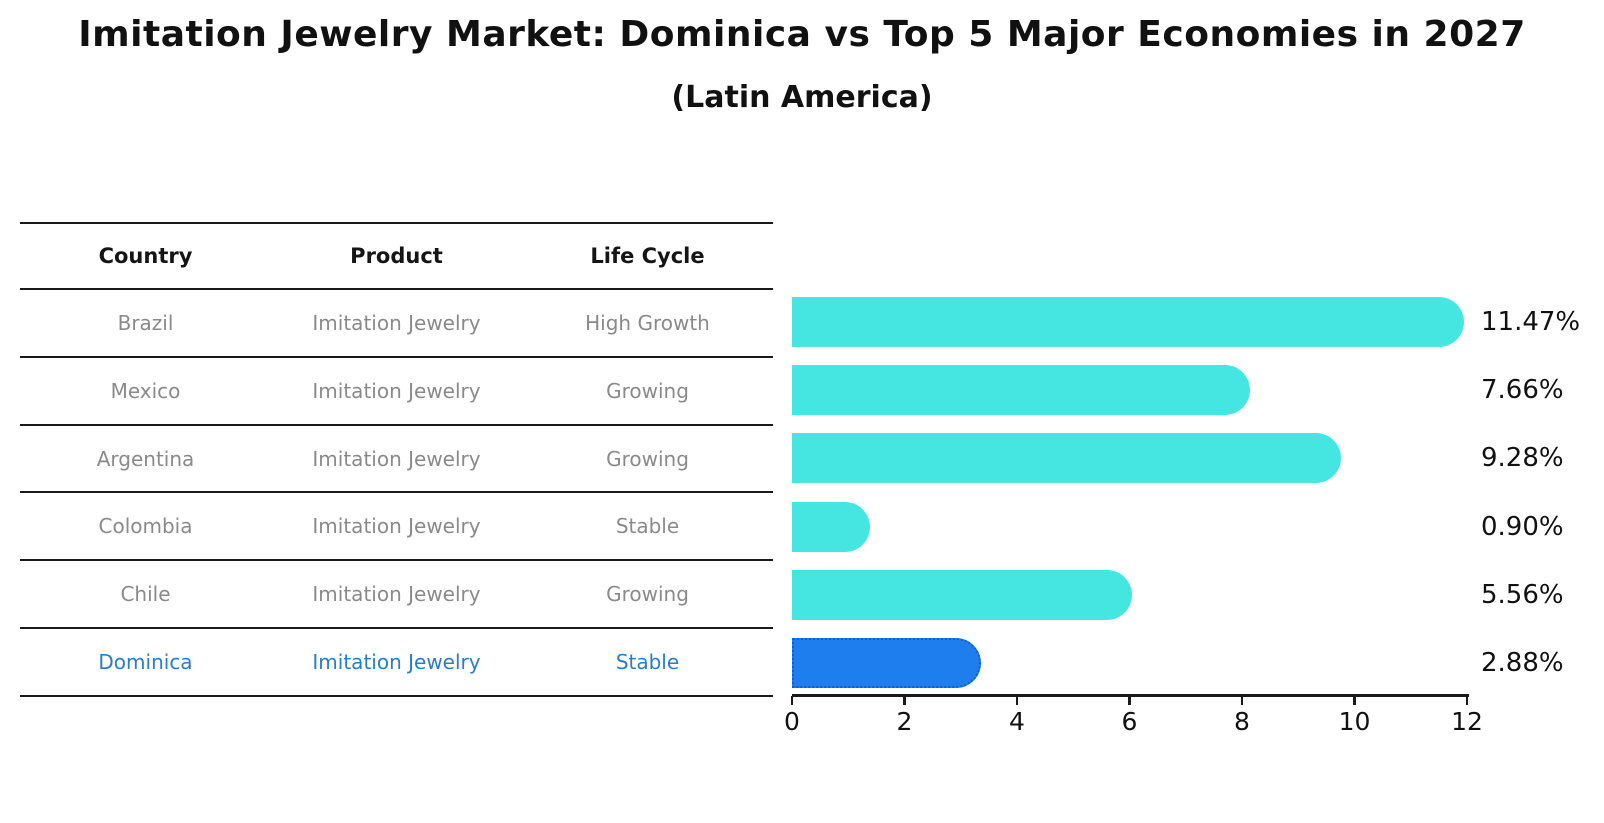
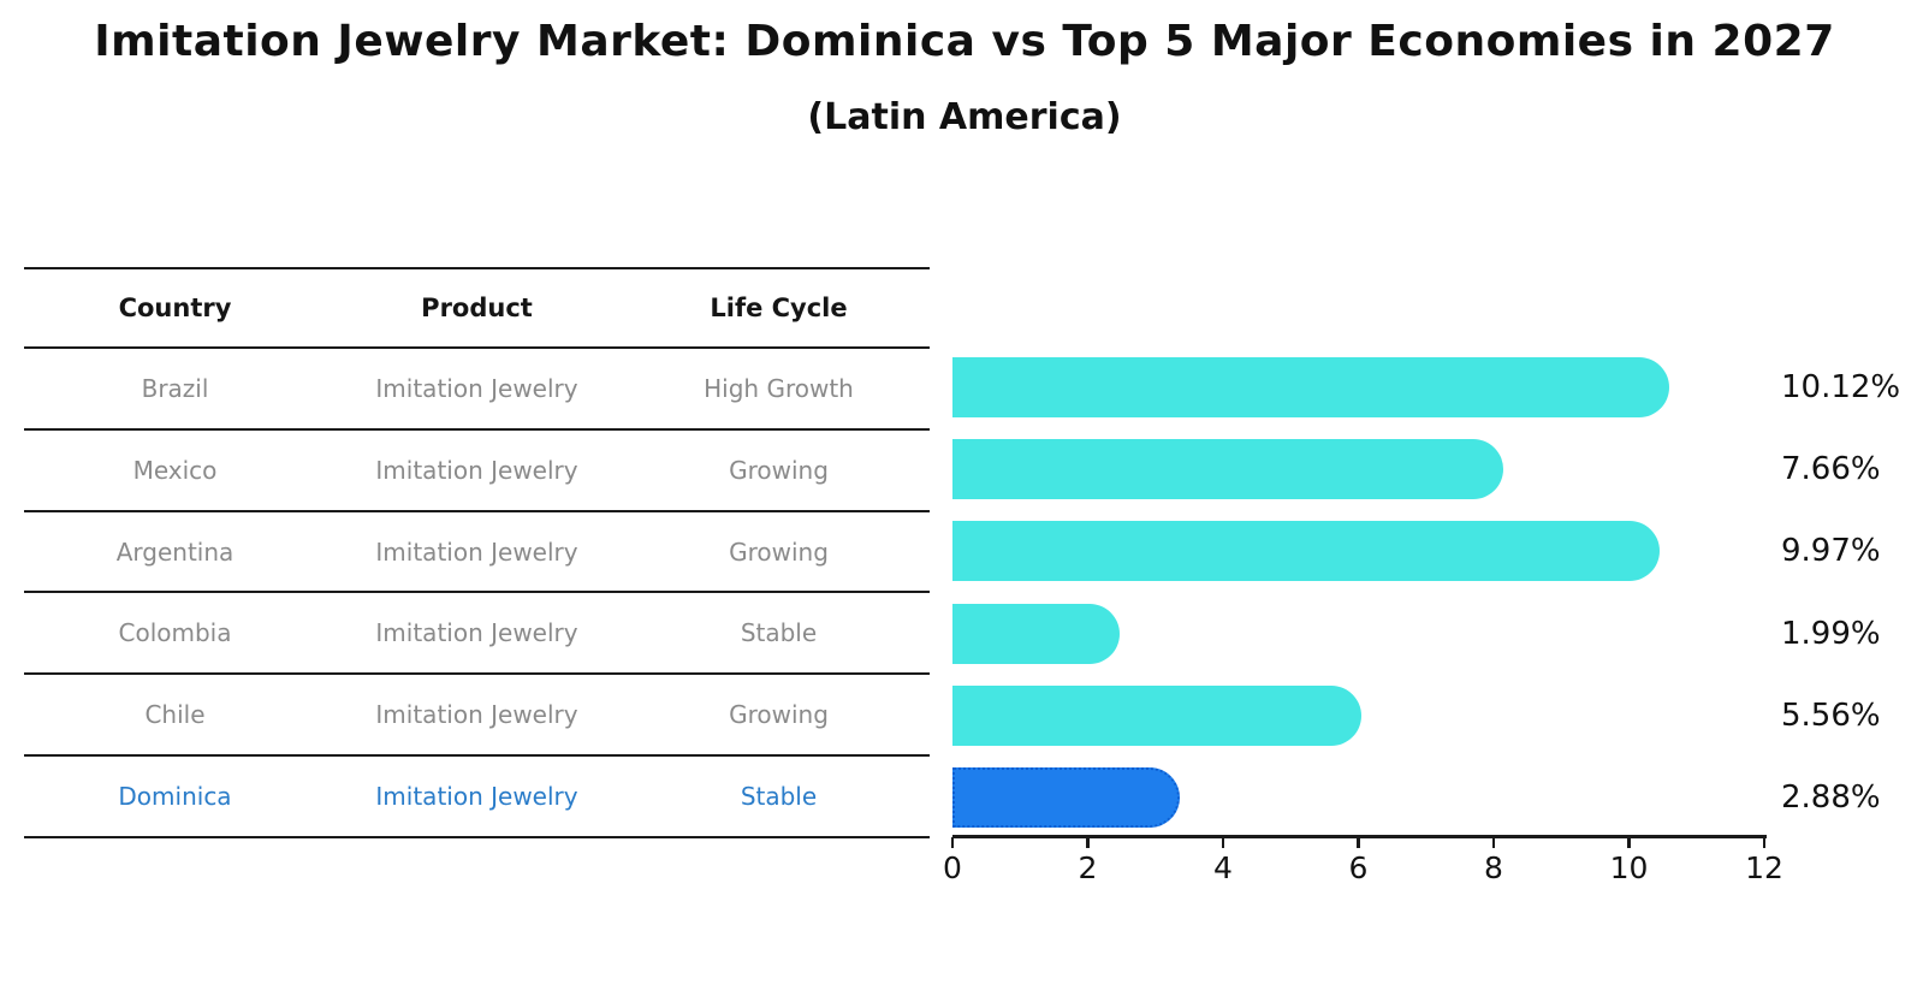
Brazil: 11.47% -> 10.12%
Argentina: 9.28% -> 9.97%
Colombia: 0.90% -> 1.99%
